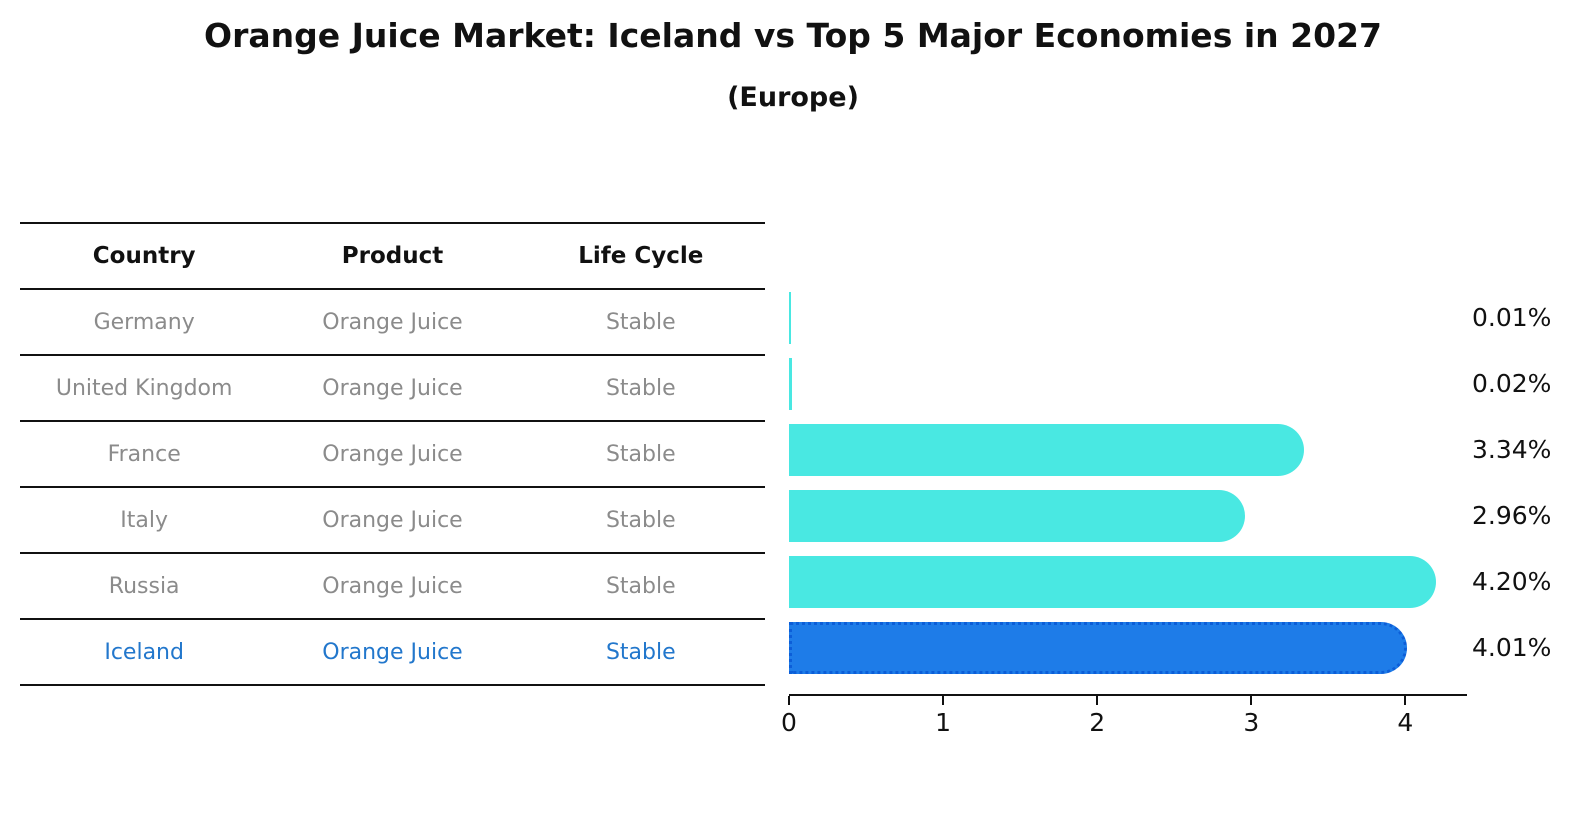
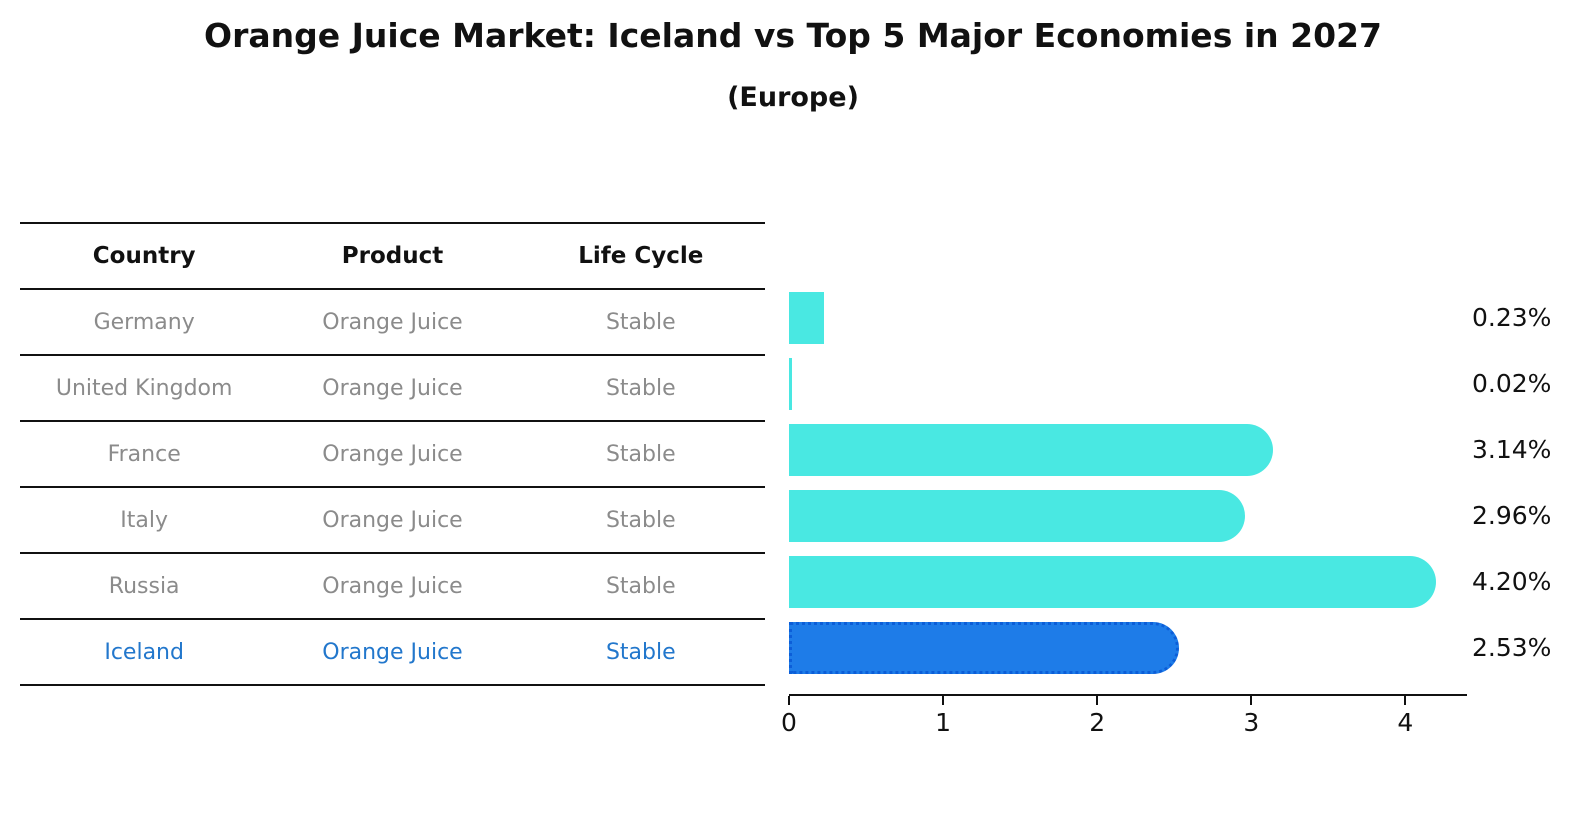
Germany: 0.01% -> 0.23%
France: 3.34% -> 3.14%
Iceland: 4.01% -> 2.53%
